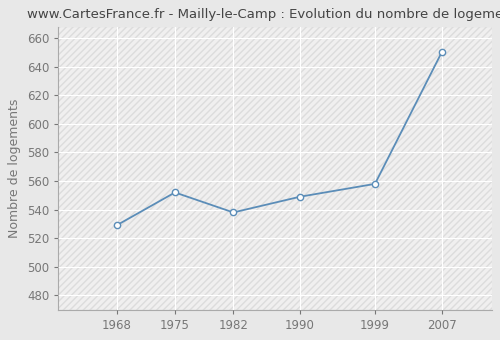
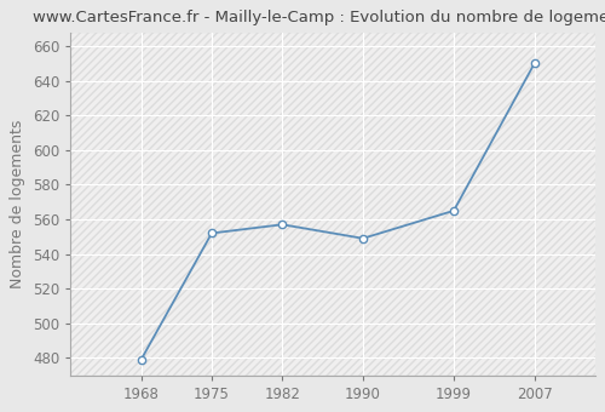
1968: 529 -> 479
1982: 538 -> 557
1999: 558 -> 565
